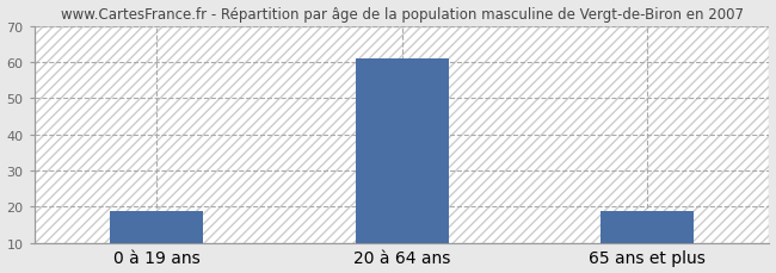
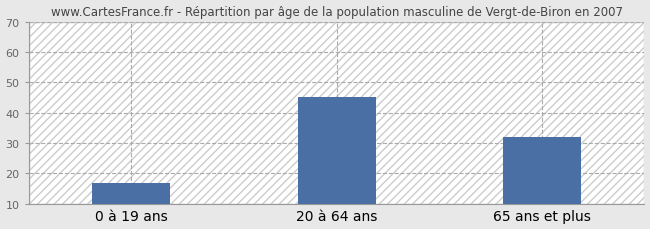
0 à 19 ans: 19 -> 17
20 à 64 ans: 61 -> 45
65 ans et plus: 19 -> 32
